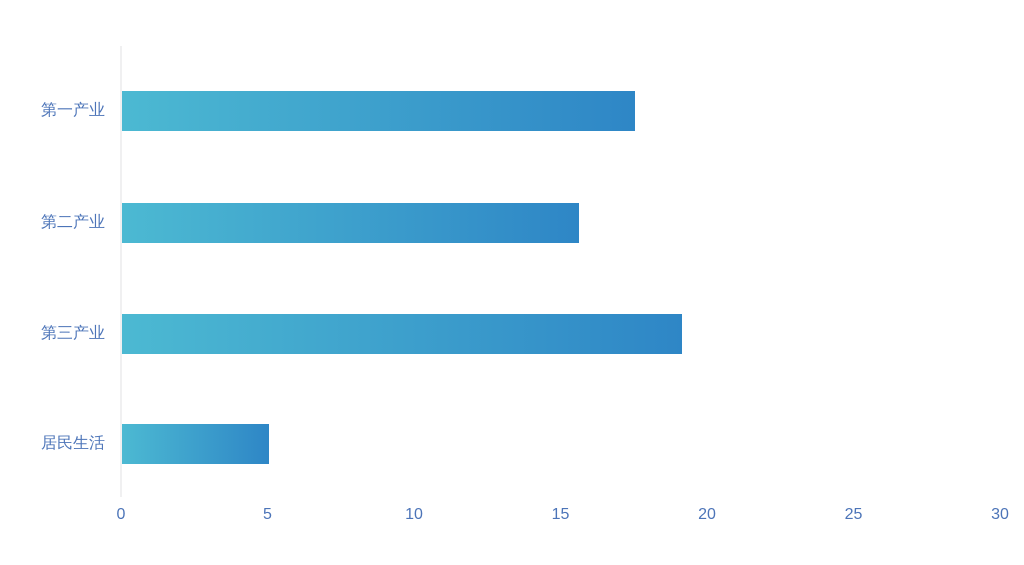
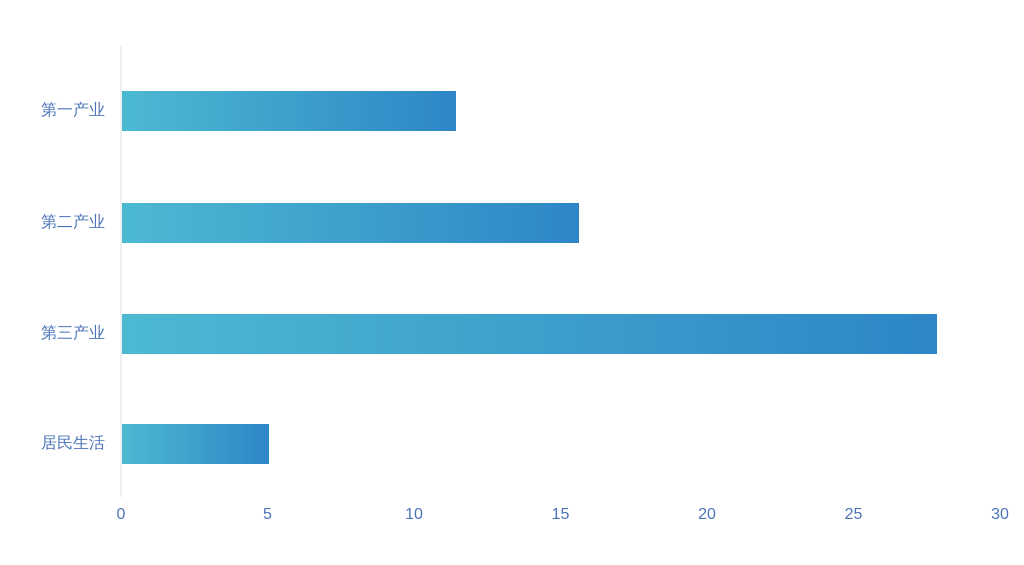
第一产业: 17.5 -> 11.4
第三产业: 19.1 -> 27.8
